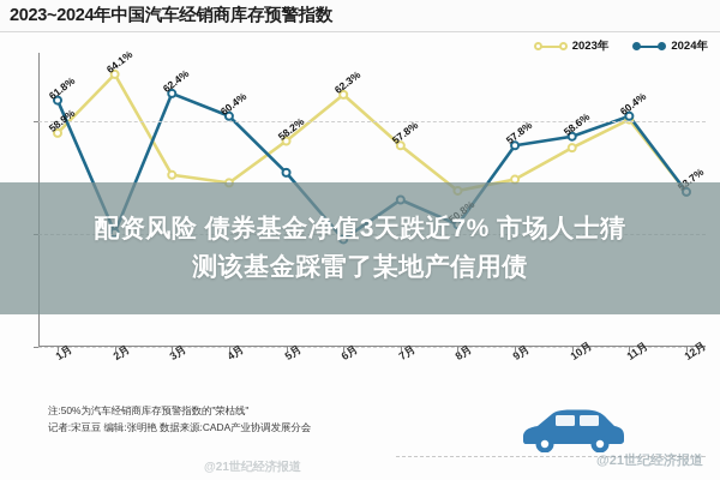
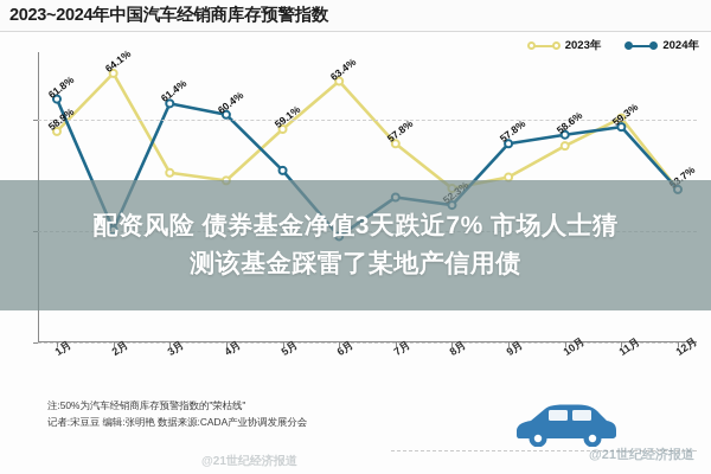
2024年/3月: 62.4% -> 61.4%
2023年/5月: 58.2% -> 59.1%
2023年/6月: 62.3% -> 63.4%
2024年/8月: 50.8% -> 52.3%
2024年/11月: 60.4% -> 59.3%
